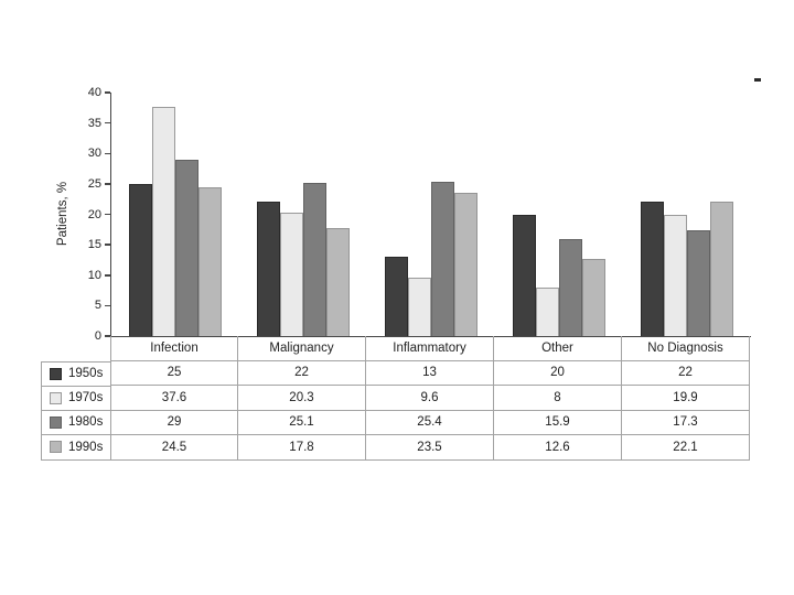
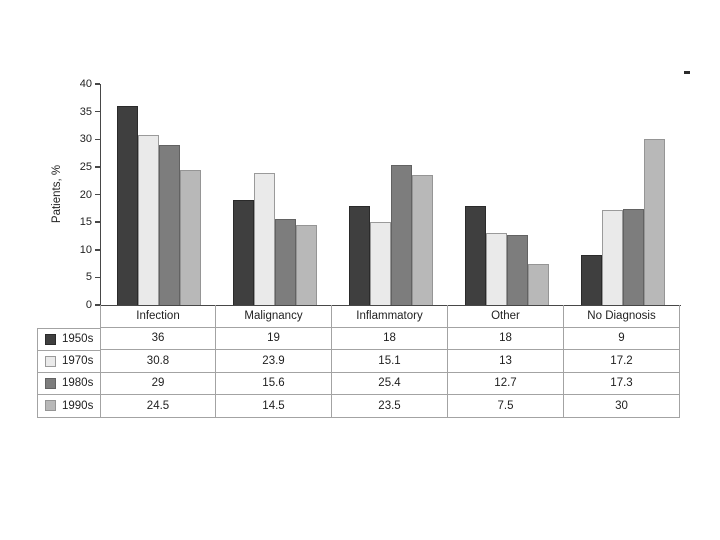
1950s/Infection: 25 -> 36
1970s/Infection: 37.6 -> 30.8
1950s/Malignancy: 22 -> 19
1970s/Malignancy: 20.3 -> 23.9
1980s/Malignancy: 25.1 -> 15.6
1990s/Malignancy: 17.8 -> 14.5
1950s/Inflammatory: 13 -> 18
1970s/Inflammatory: 9.6 -> 15.1
1950s/Other: 20 -> 18
1970s/Other: 8 -> 13
1980s/Other: 15.9 -> 12.7
1990s/Other: 12.6 -> 7.5
1950s/No Diagnosis: 22 -> 9
1970s/No Diagnosis: 19.9 -> 17.2
1990s/No Diagnosis: 22.1 -> 30
